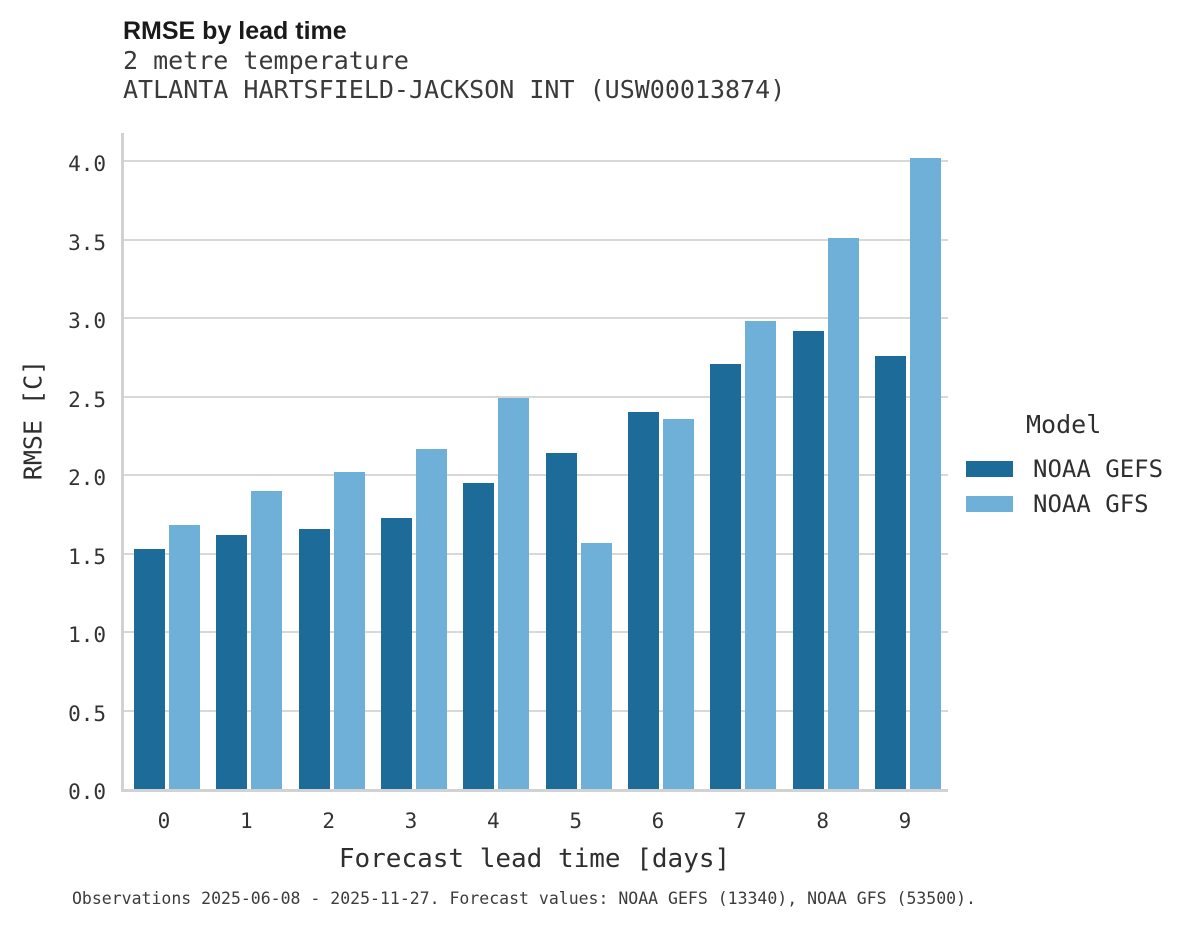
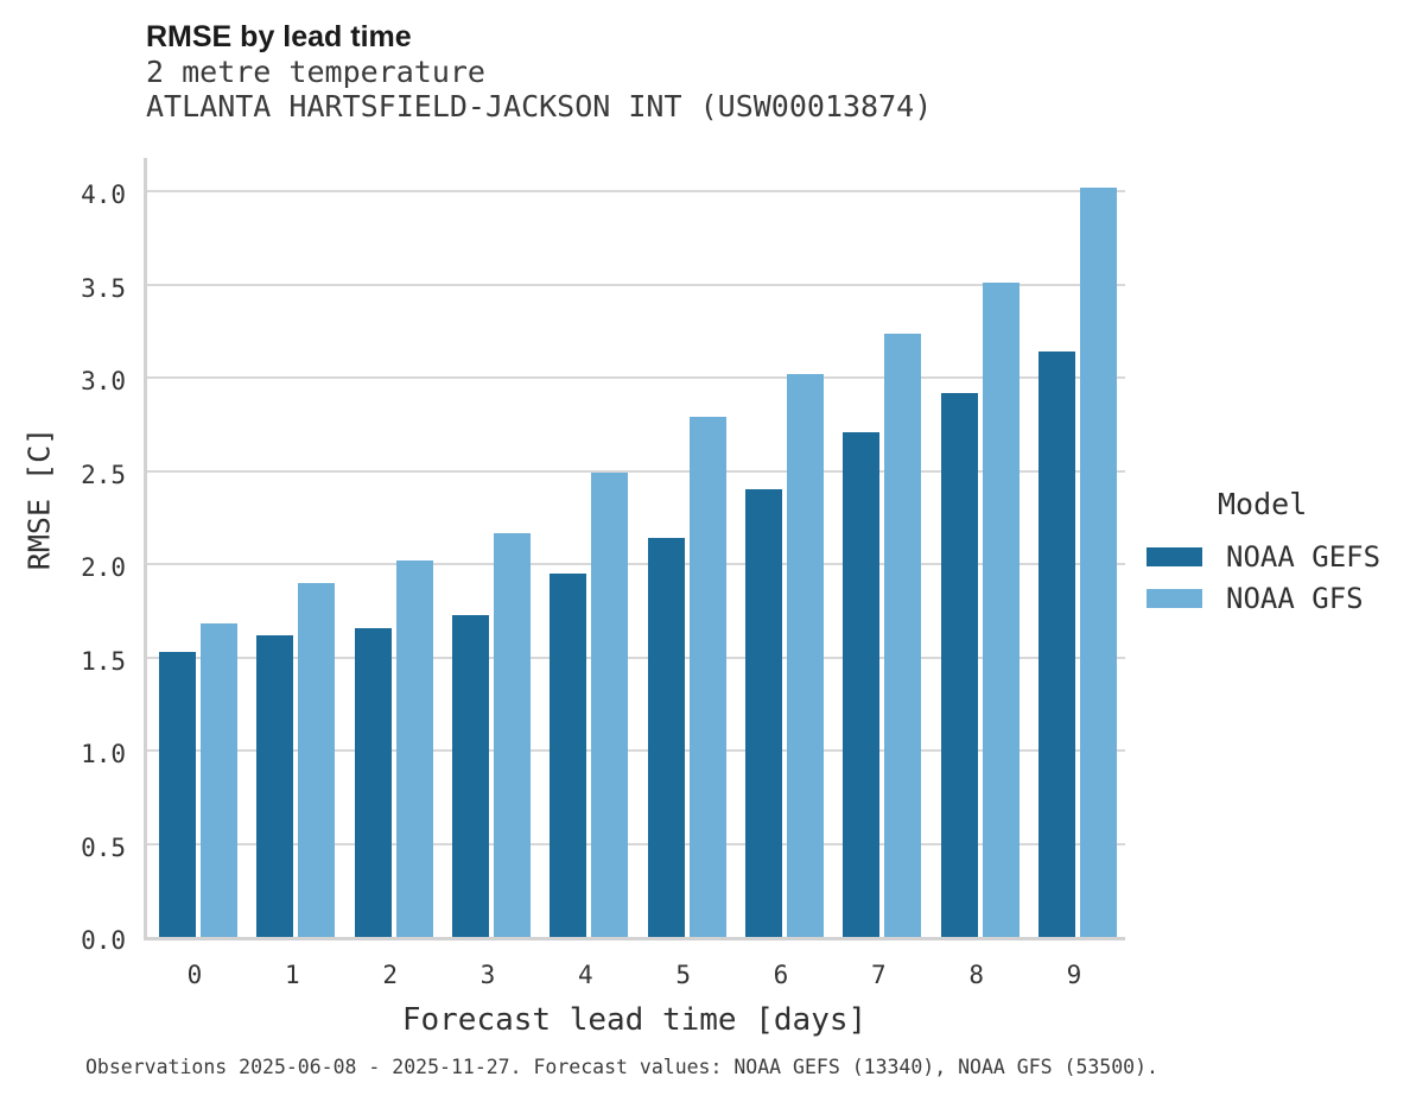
NOAA GFS/5: 1.57 -> 2.79
NOAA GFS/6: 2.36 -> 3.02
NOAA GFS/7: 2.98 -> 3.24
NOAA GEFS/9: 2.76 -> 3.14
